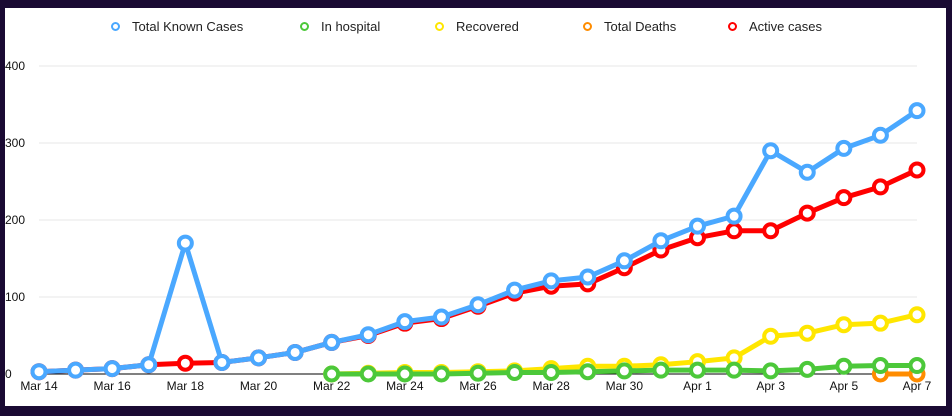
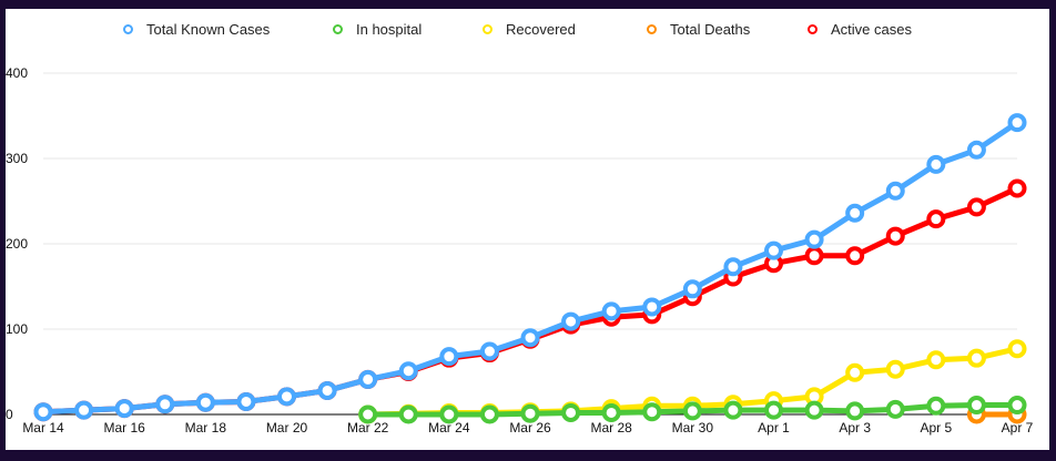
Total Known Cases/Mar 18: 170 -> 10
Total Known Cases/Apr 3: 290 -> 240
